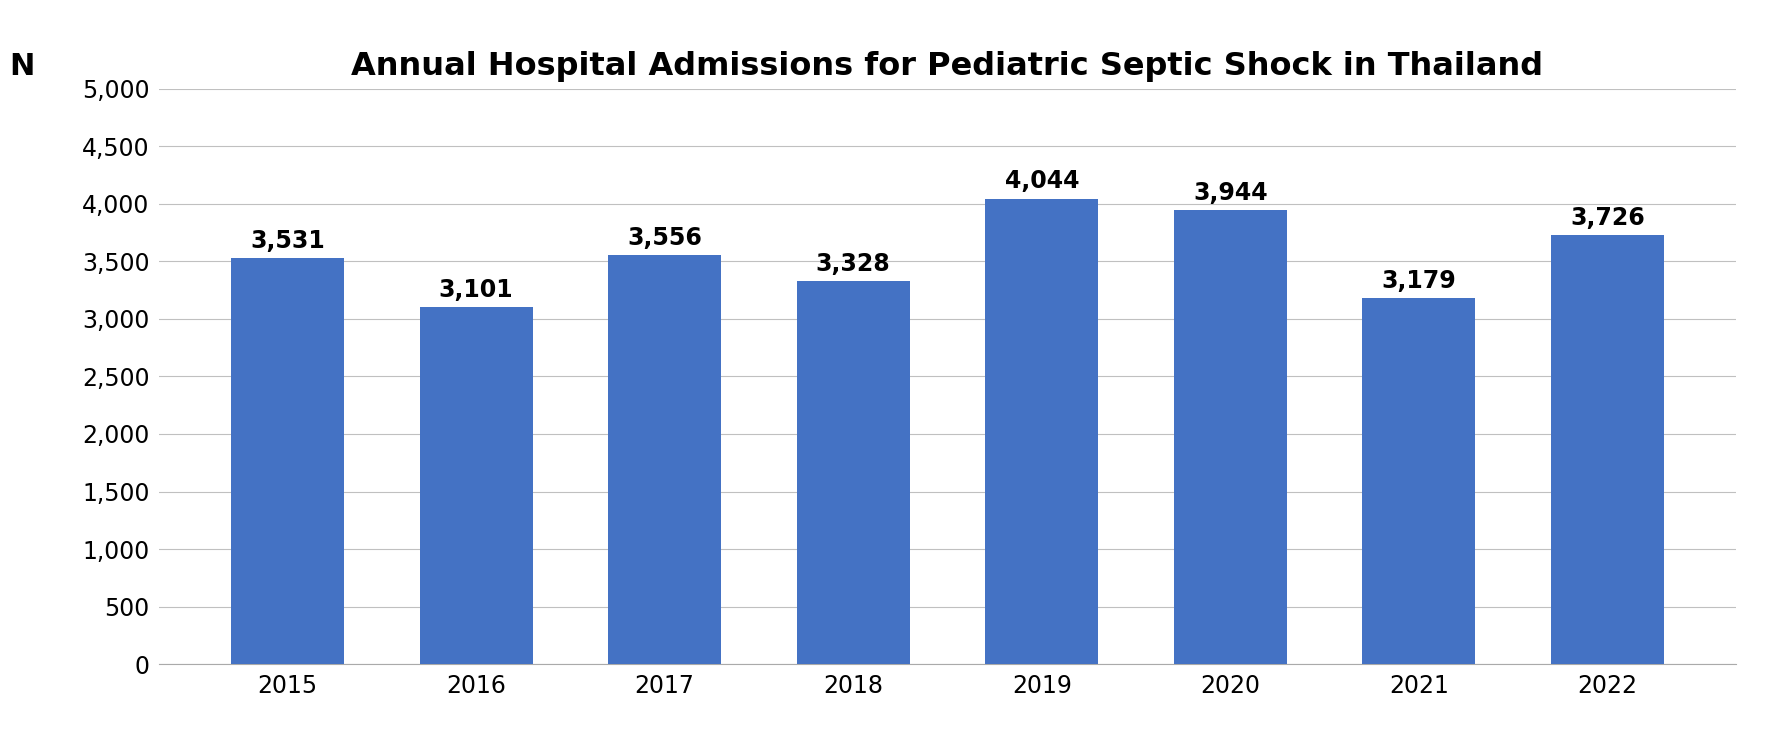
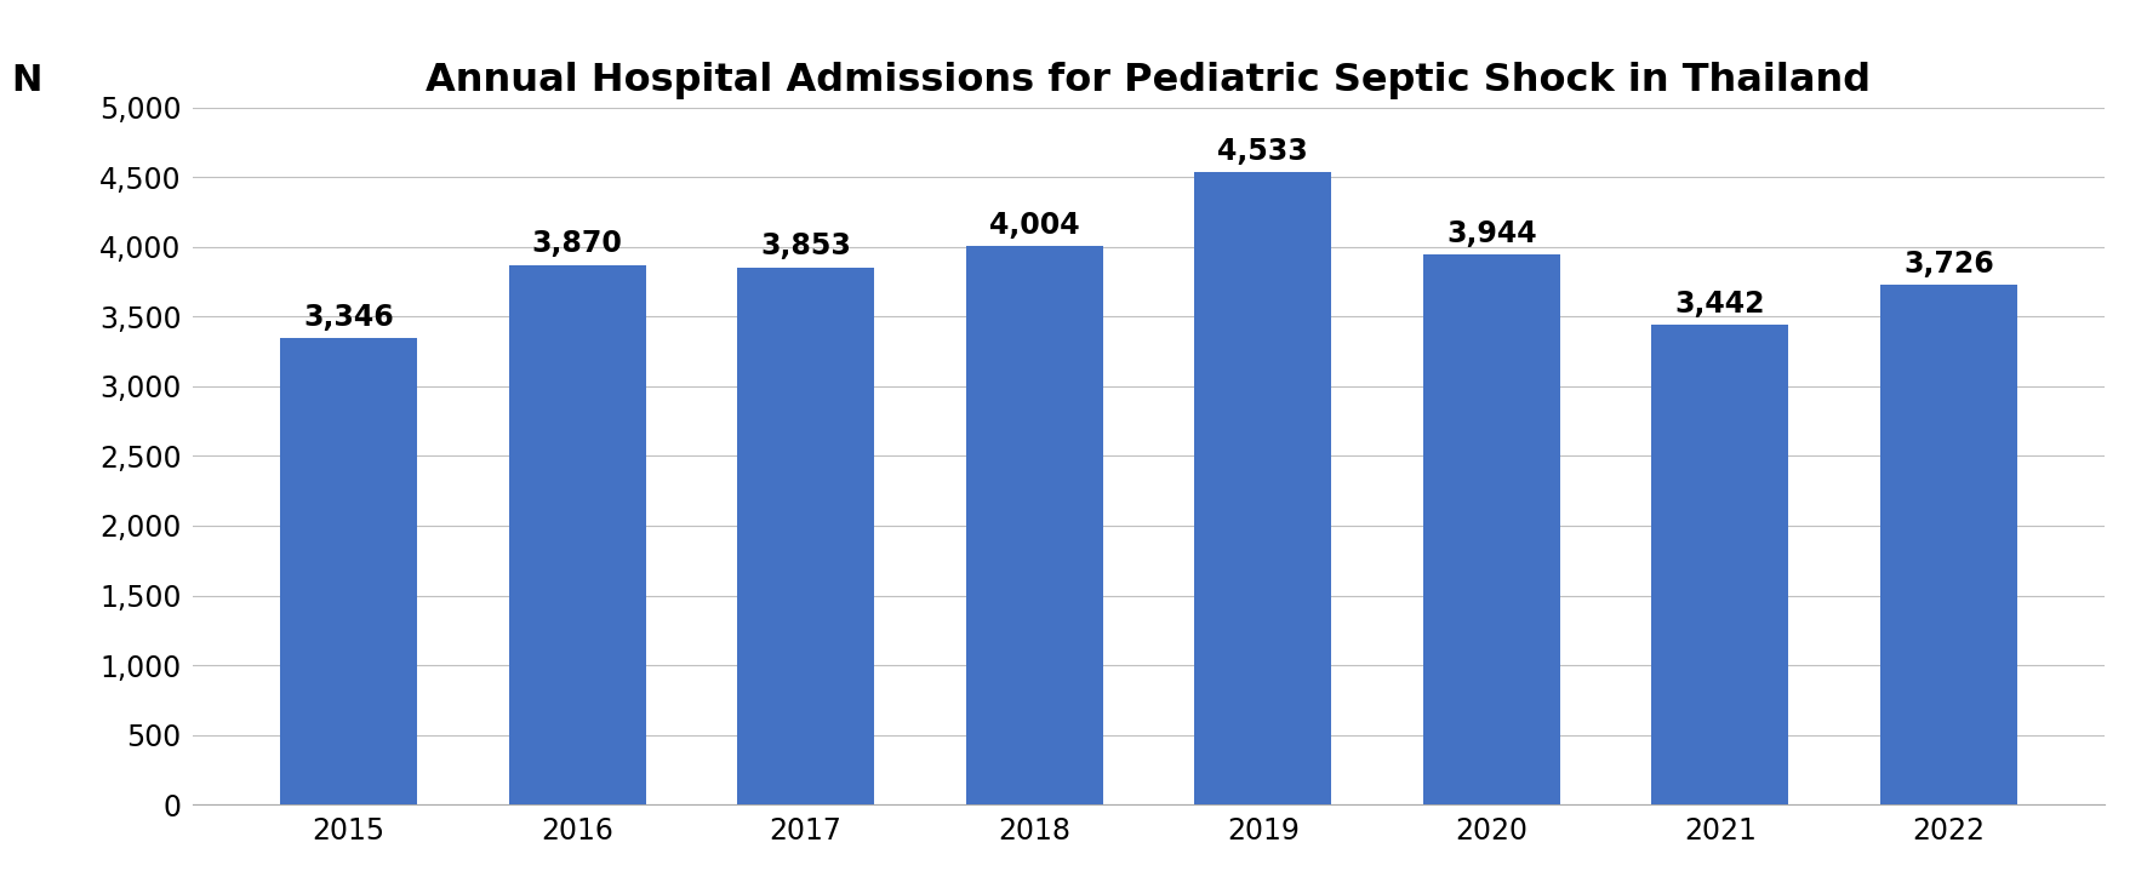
2015: 3,531 -> 3,346
2016: 3,101 -> 3,870
2017: 3,556 -> 3,853
2018: 3,328 -> 4,004
2019: 4,044 -> 4,533
2021: 3,179 -> 3,442
